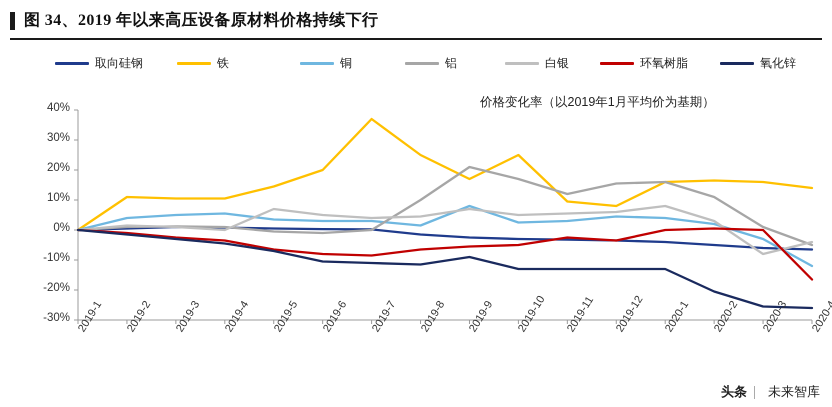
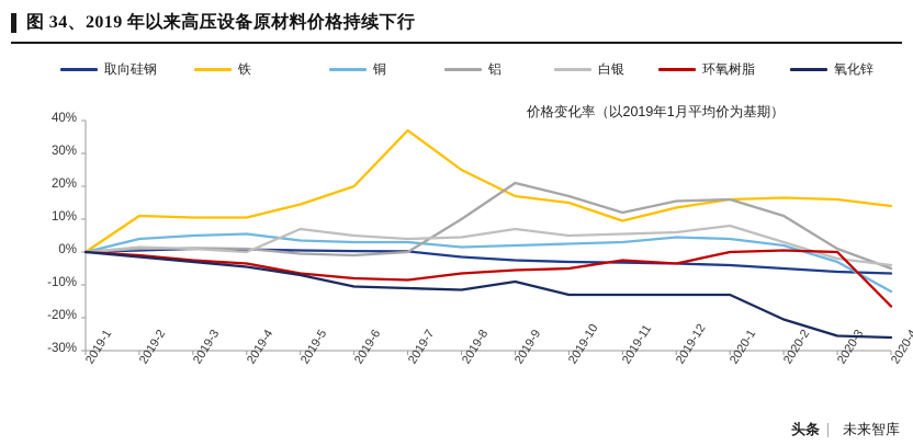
铜/2019-9: 8% -> 2%
铁/2019-10: 25% -> 15%
铁/2019-12: 8% -> 14%
白银/2020-3: -8% -> -2%
